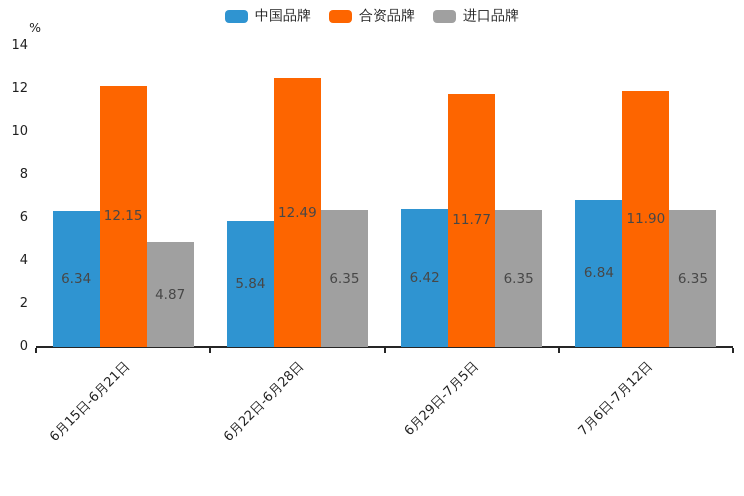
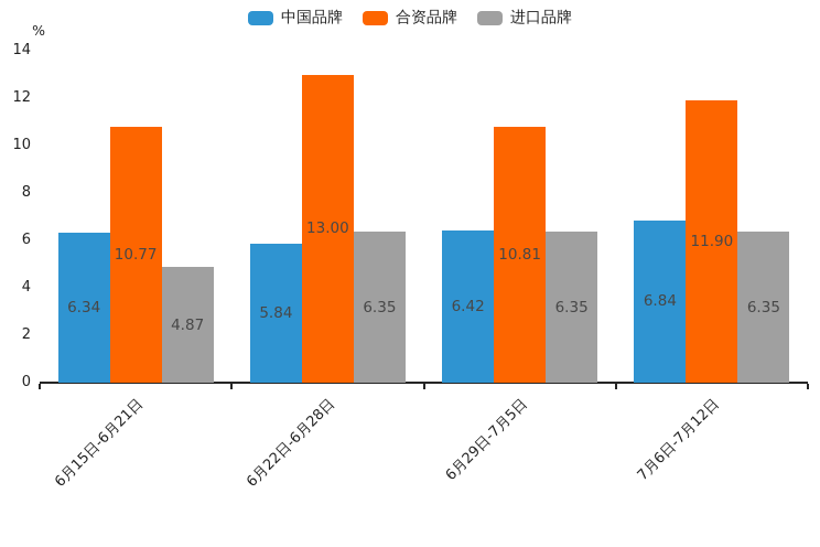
合资品牌/6月15日-6月21日: 12.15 -> 10.77
合资品牌/6月22日-6月28日: 12.49 -> 13.00
合资品牌/6月29日-7月5日: 11.77 -> 10.81
